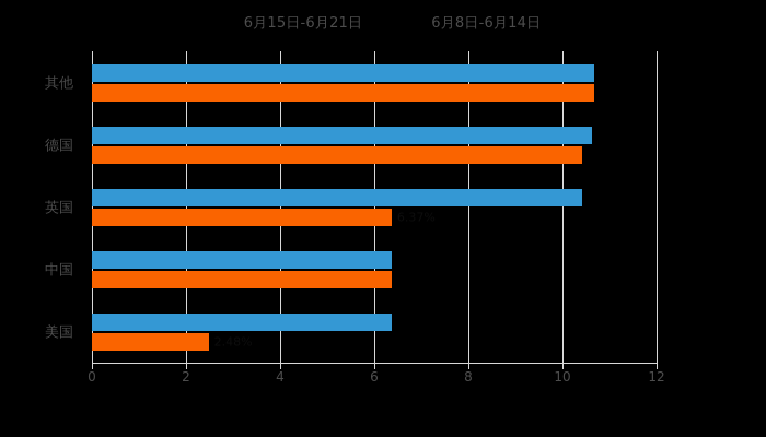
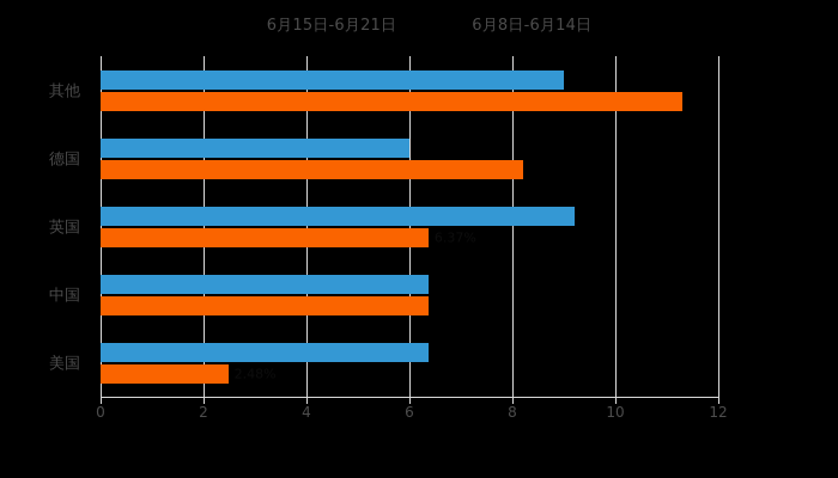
6月15日-6月21日/英国: 10.4 -> 9.2
6月15日-6月21日/德国: 10.6 -> 6.0
6月8日-6月14日/德国: 10.4 -> 8.2
6月15日-6月21日/其他: 10.7 -> 9.0
6月8日-6月14日/其他: 10.7 -> 11.3
